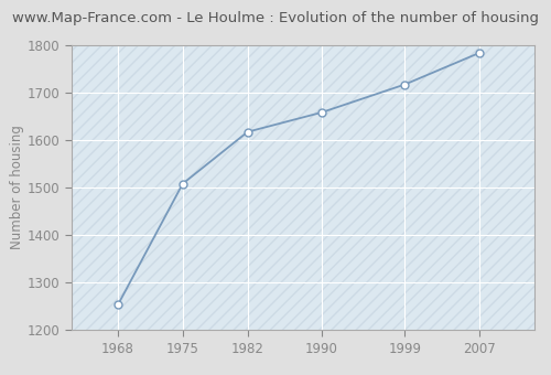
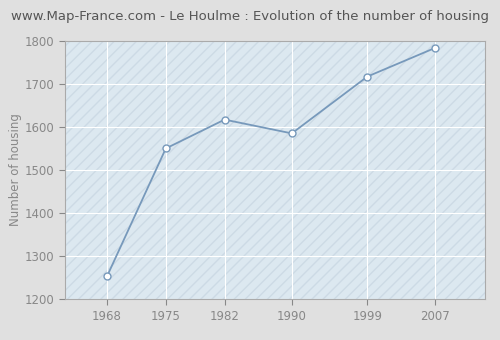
1975: 1508 -> 1550
1990: 1658 -> 1585
